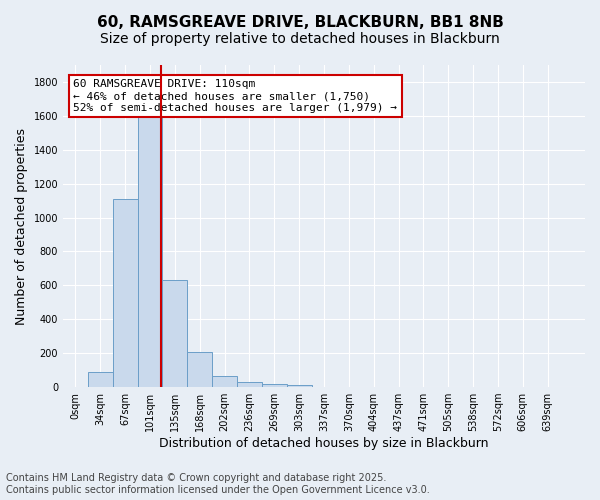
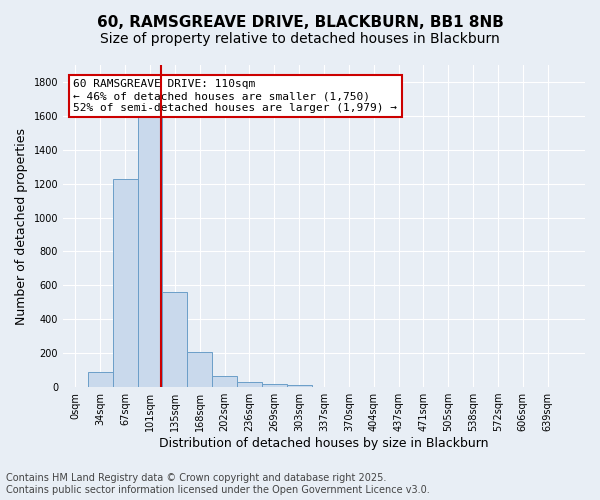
67sqm: 1110 -> 1230
135sqm: 630 -> 560
